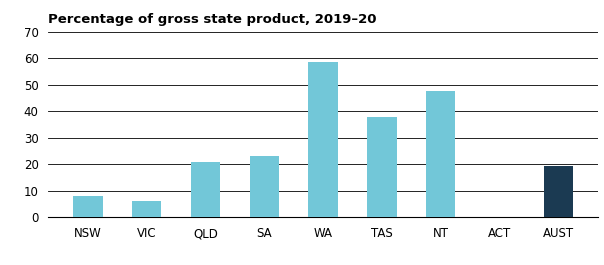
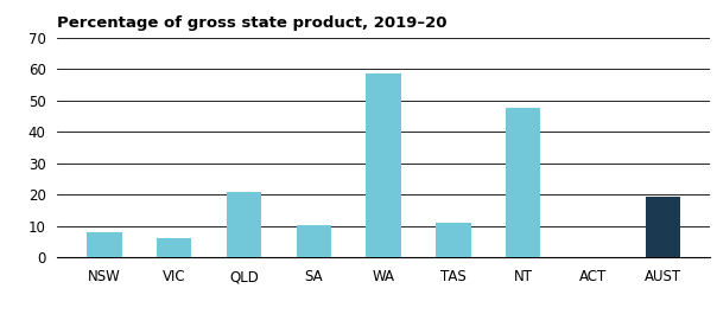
SA: 23.0 -> 10.3
TAS: 38.0 -> 11.0
